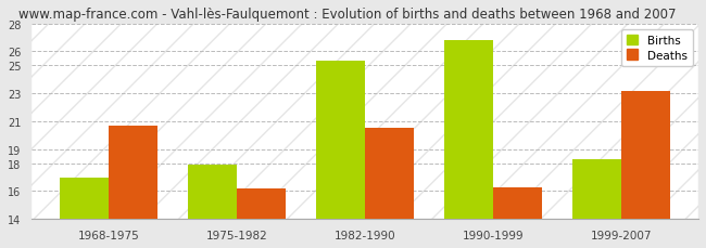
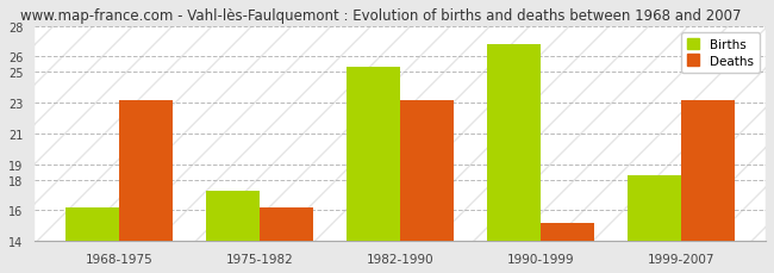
Births/1968-1975: 17.0 -> 16.2
Deaths/1968-1975: 20.7 -> 23.2
Births/1975-1982: 17.9 -> 17.3
Deaths/1982-1990: 20.5 -> 23.2
Deaths/1990-1999: 16.3 -> 15.2
